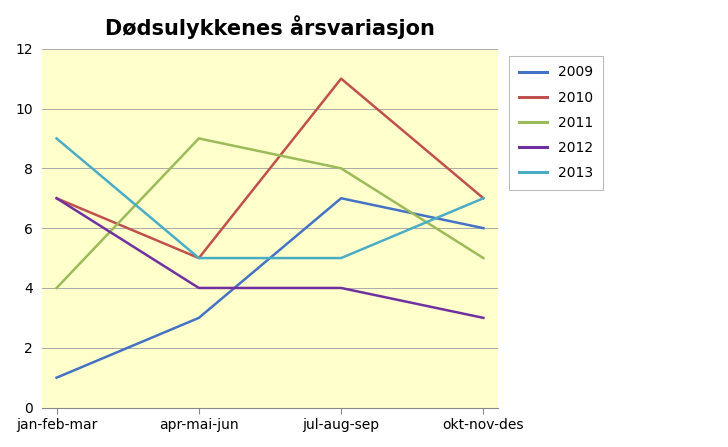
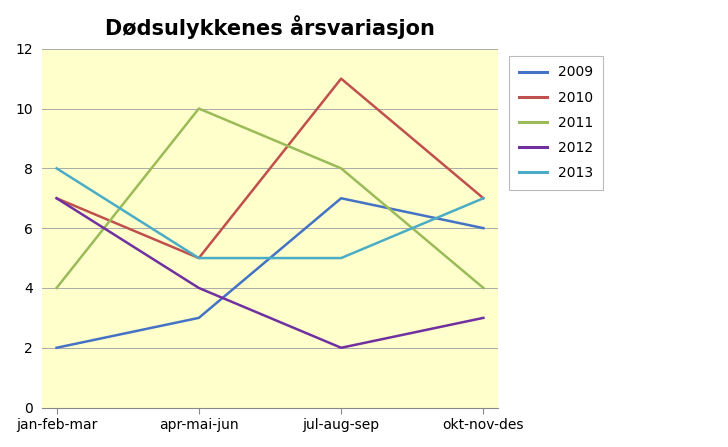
2009/jan-feb-mar: 1 -> 2
2013/jan-feb-mar: 9 -> 8
2011/apr-mai-jun: 9 -> 10
2012/jul-aug-sep: 4 -> 2
2011/okt-nov-des: 5 -> 4
